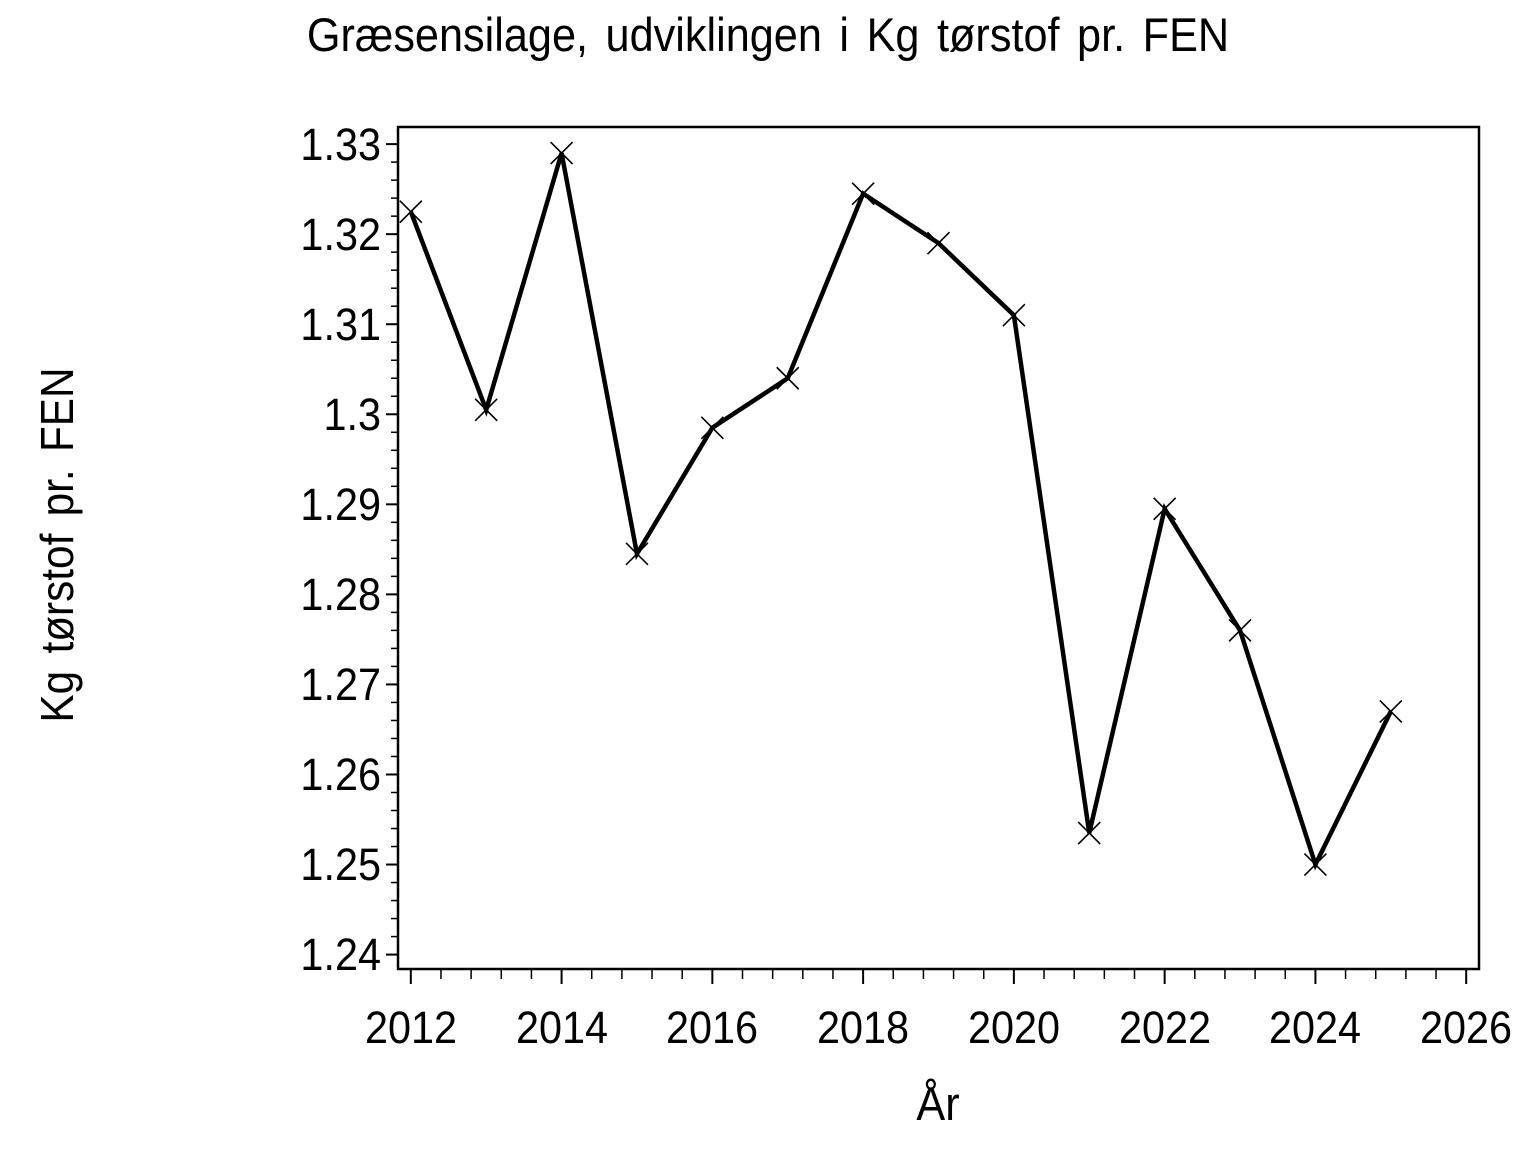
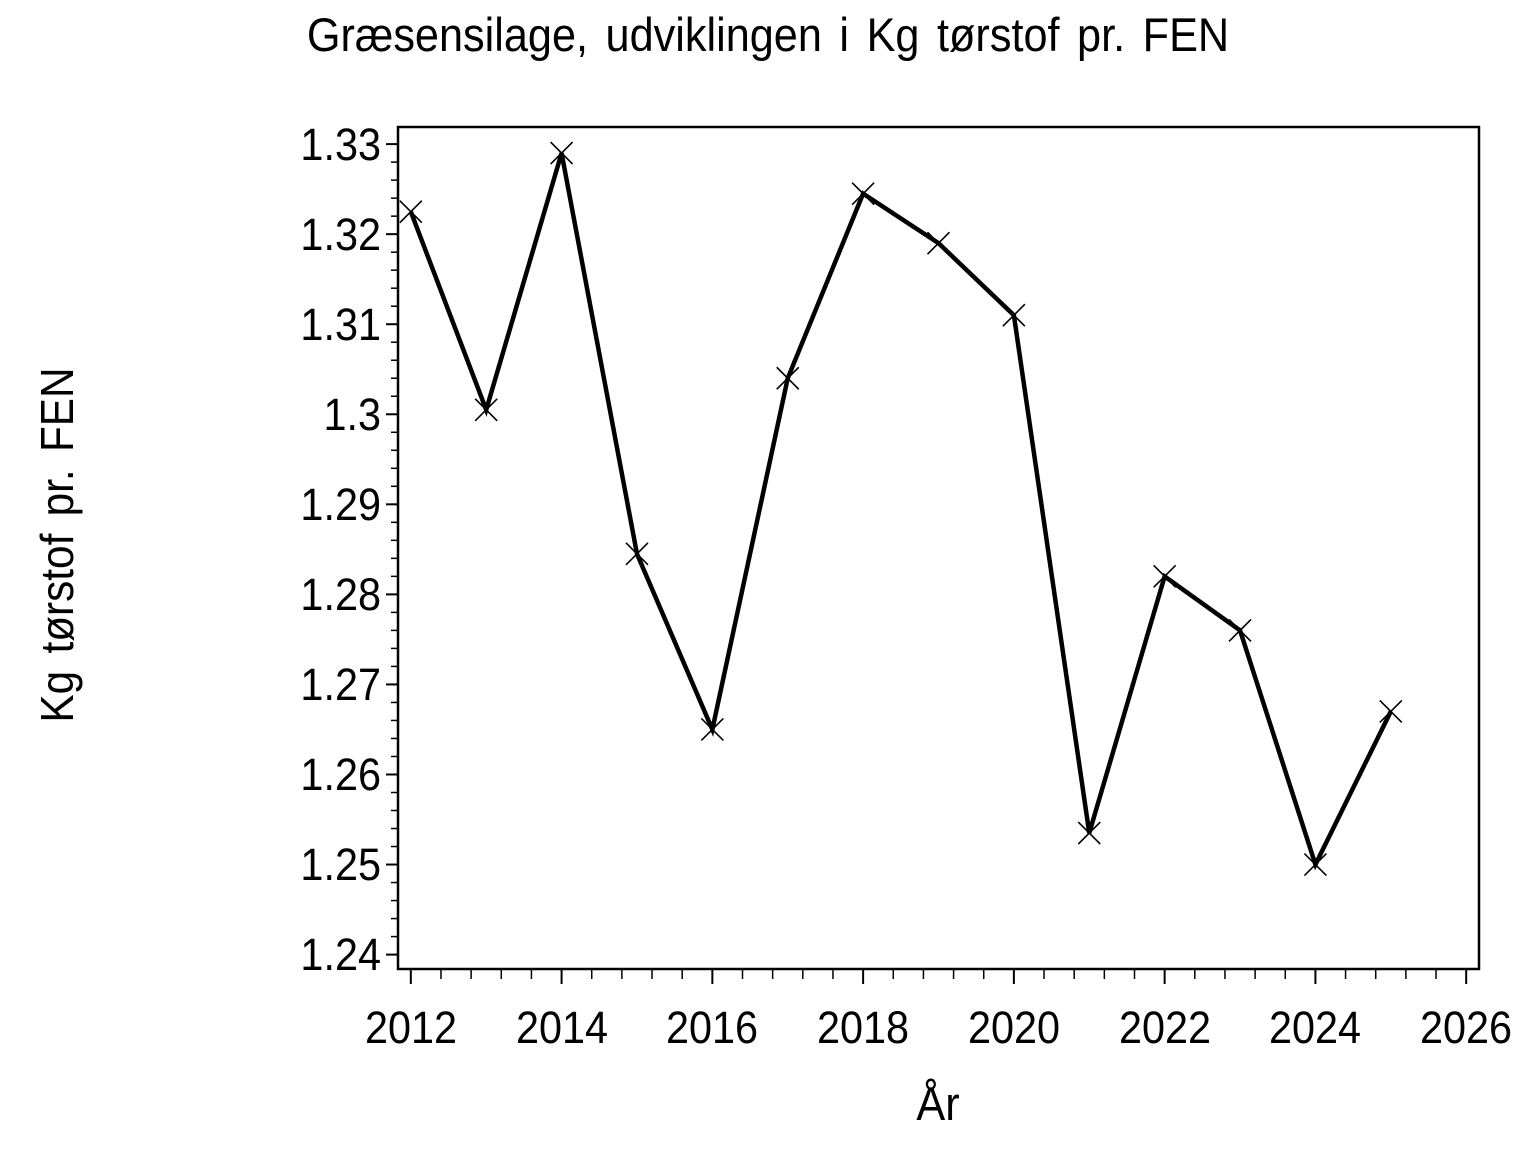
2016: 1.298 -> 1.265
2022: 1.290 -> 1.282
